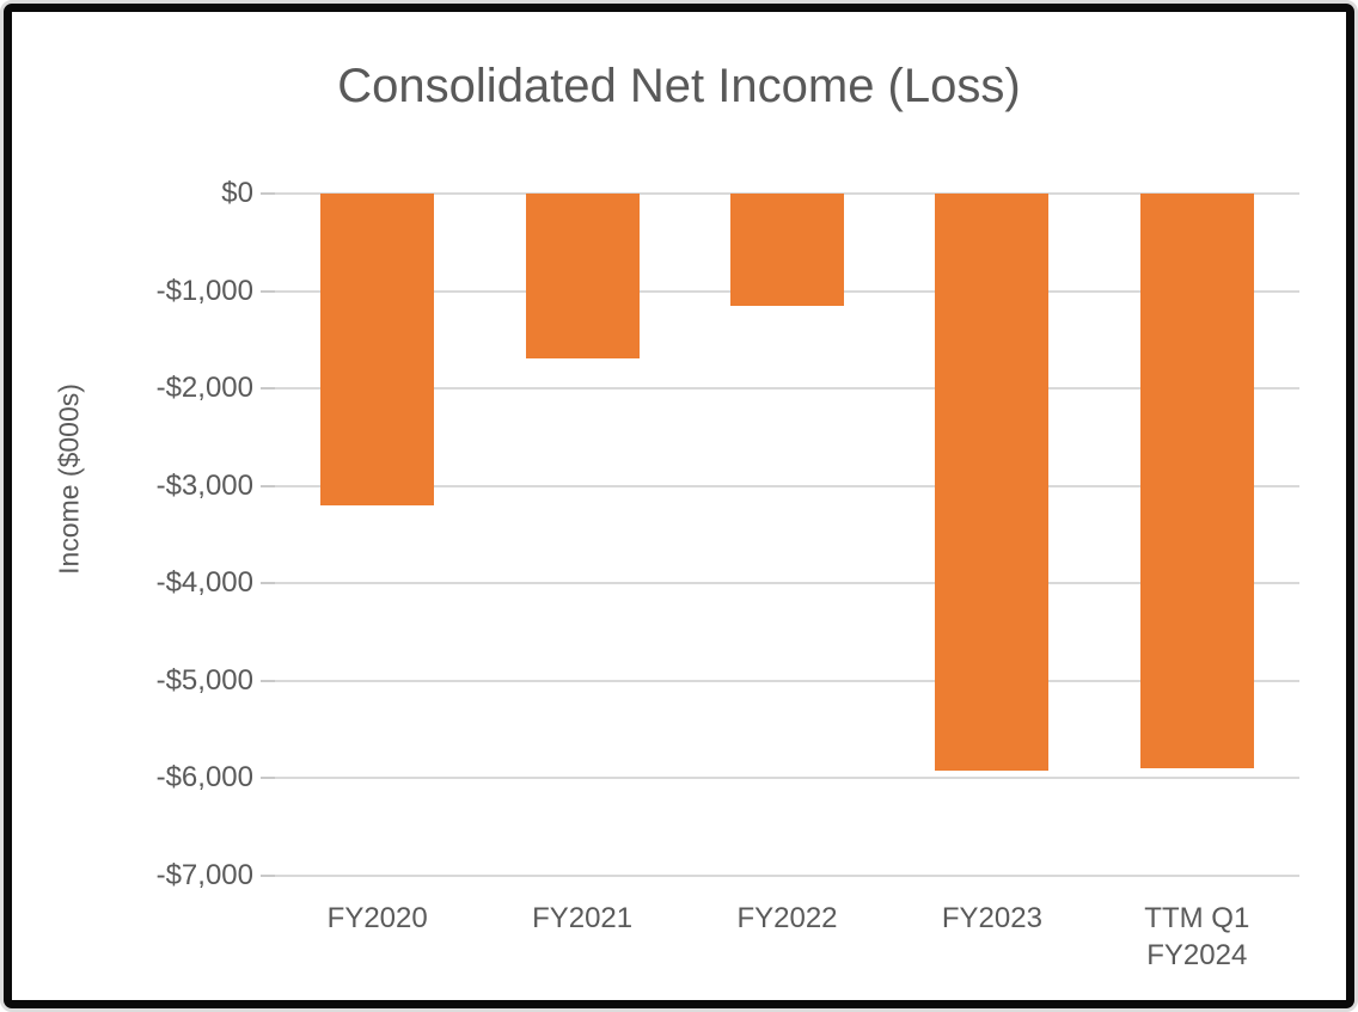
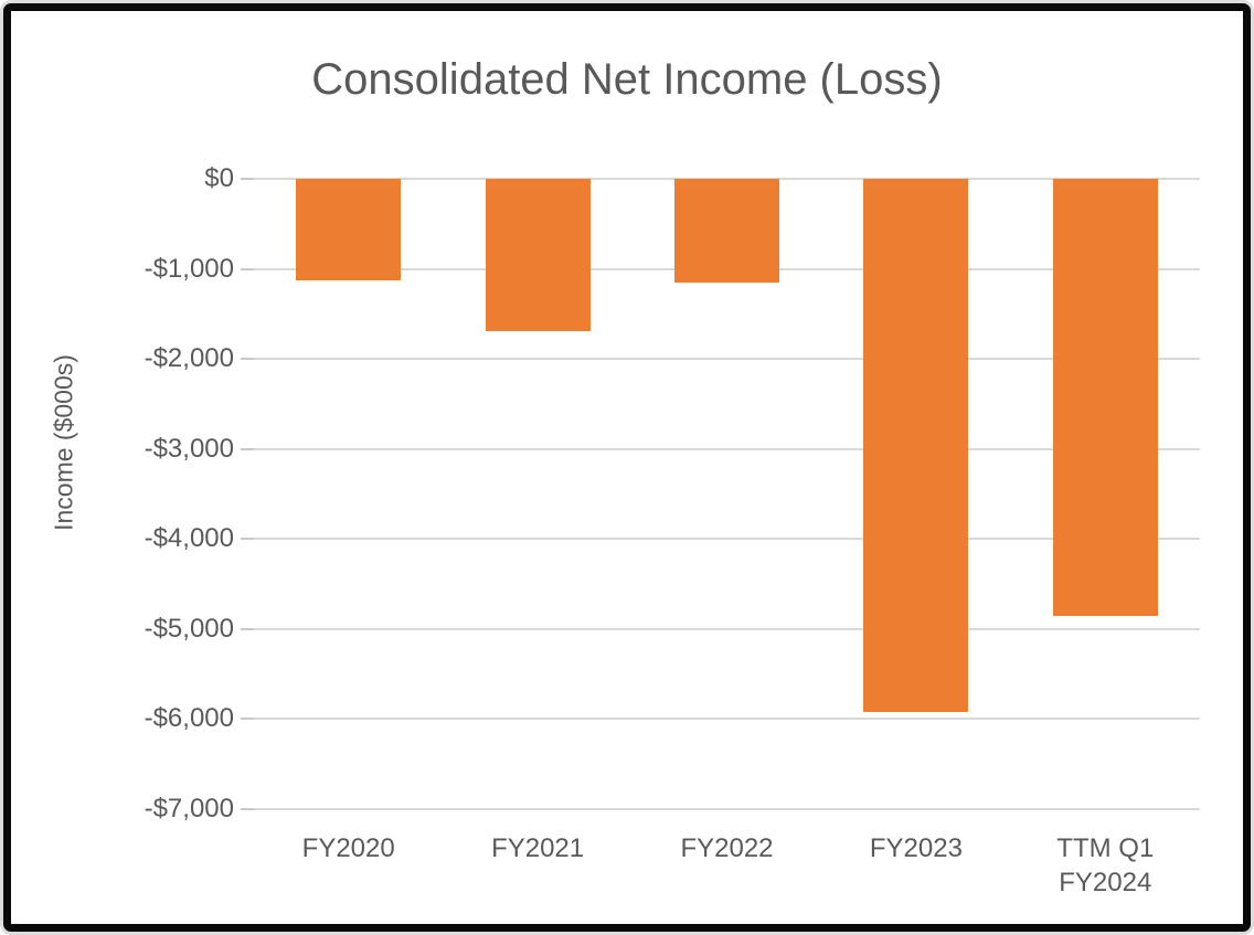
FY2020: -$3200 -> -$1100
TTM Q1 FY2024: -$5900 -> -$4900
